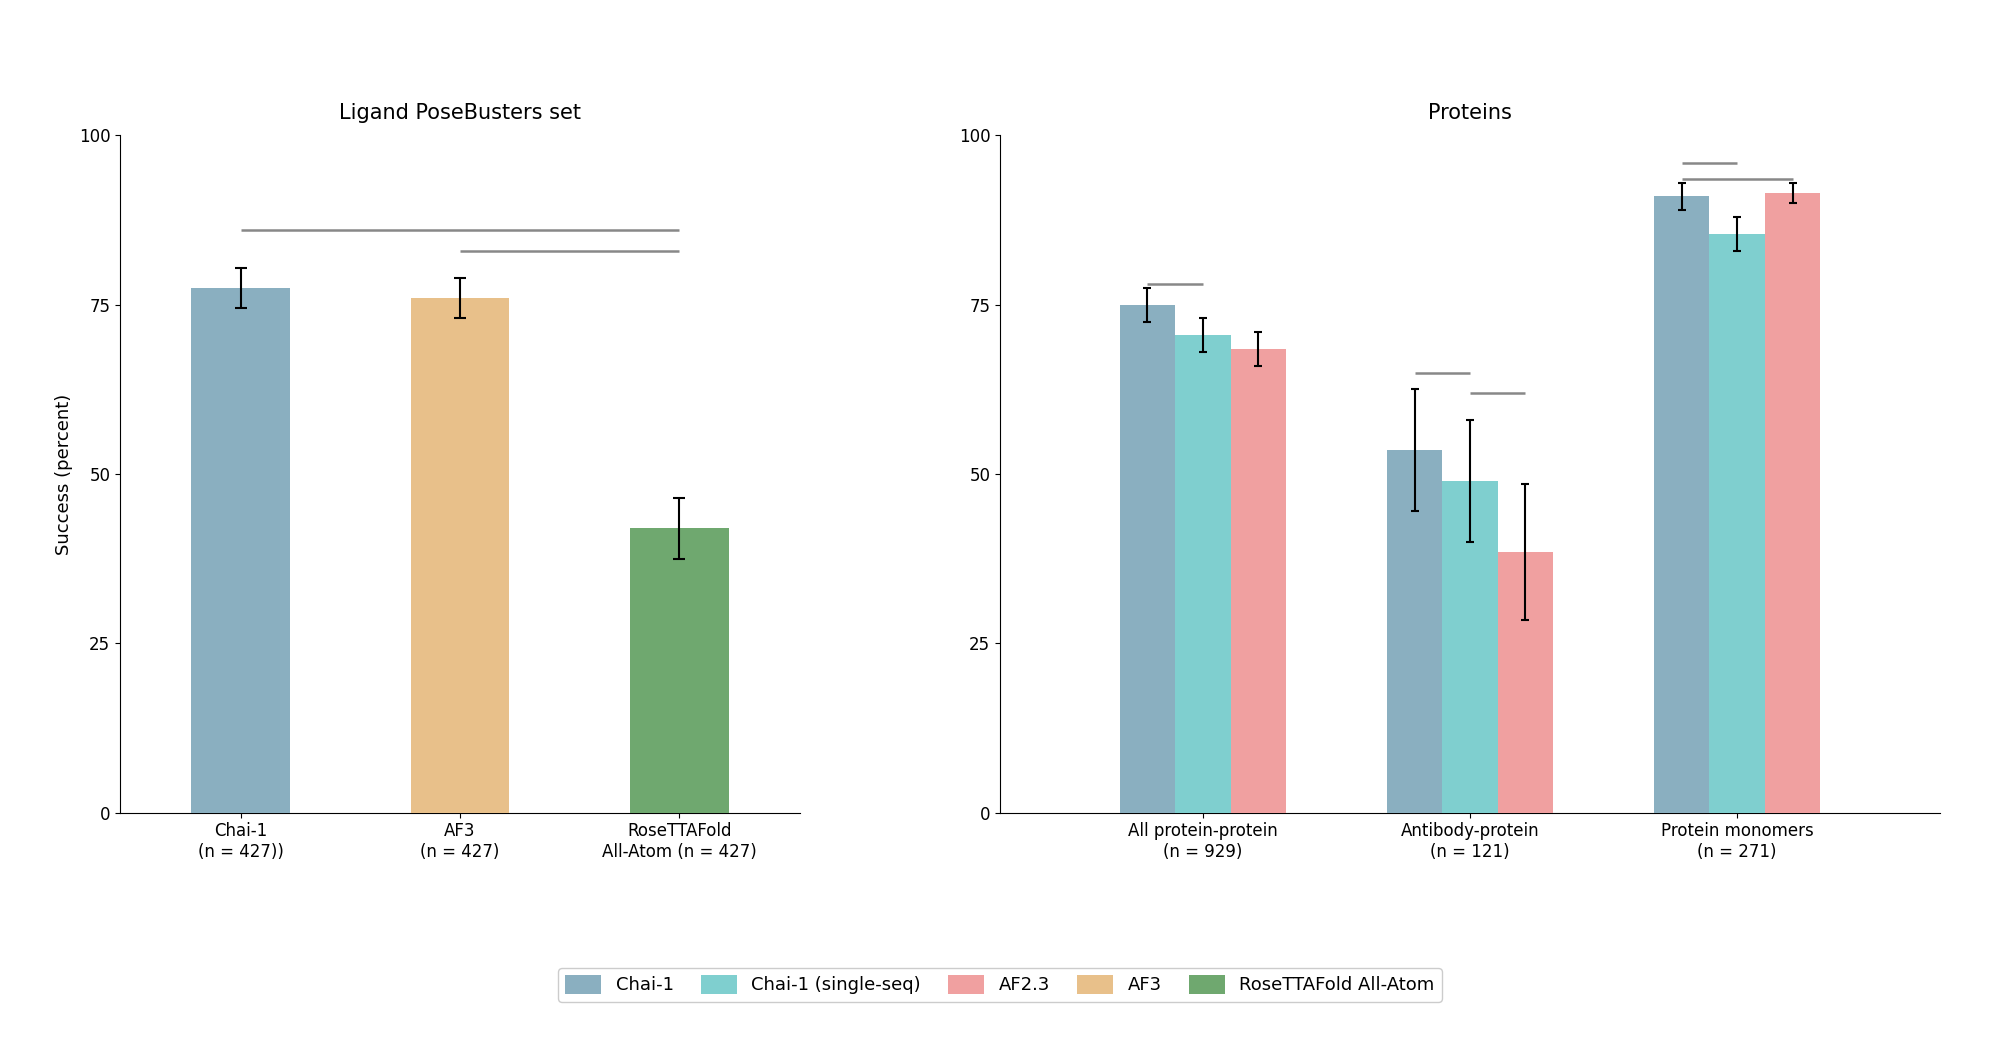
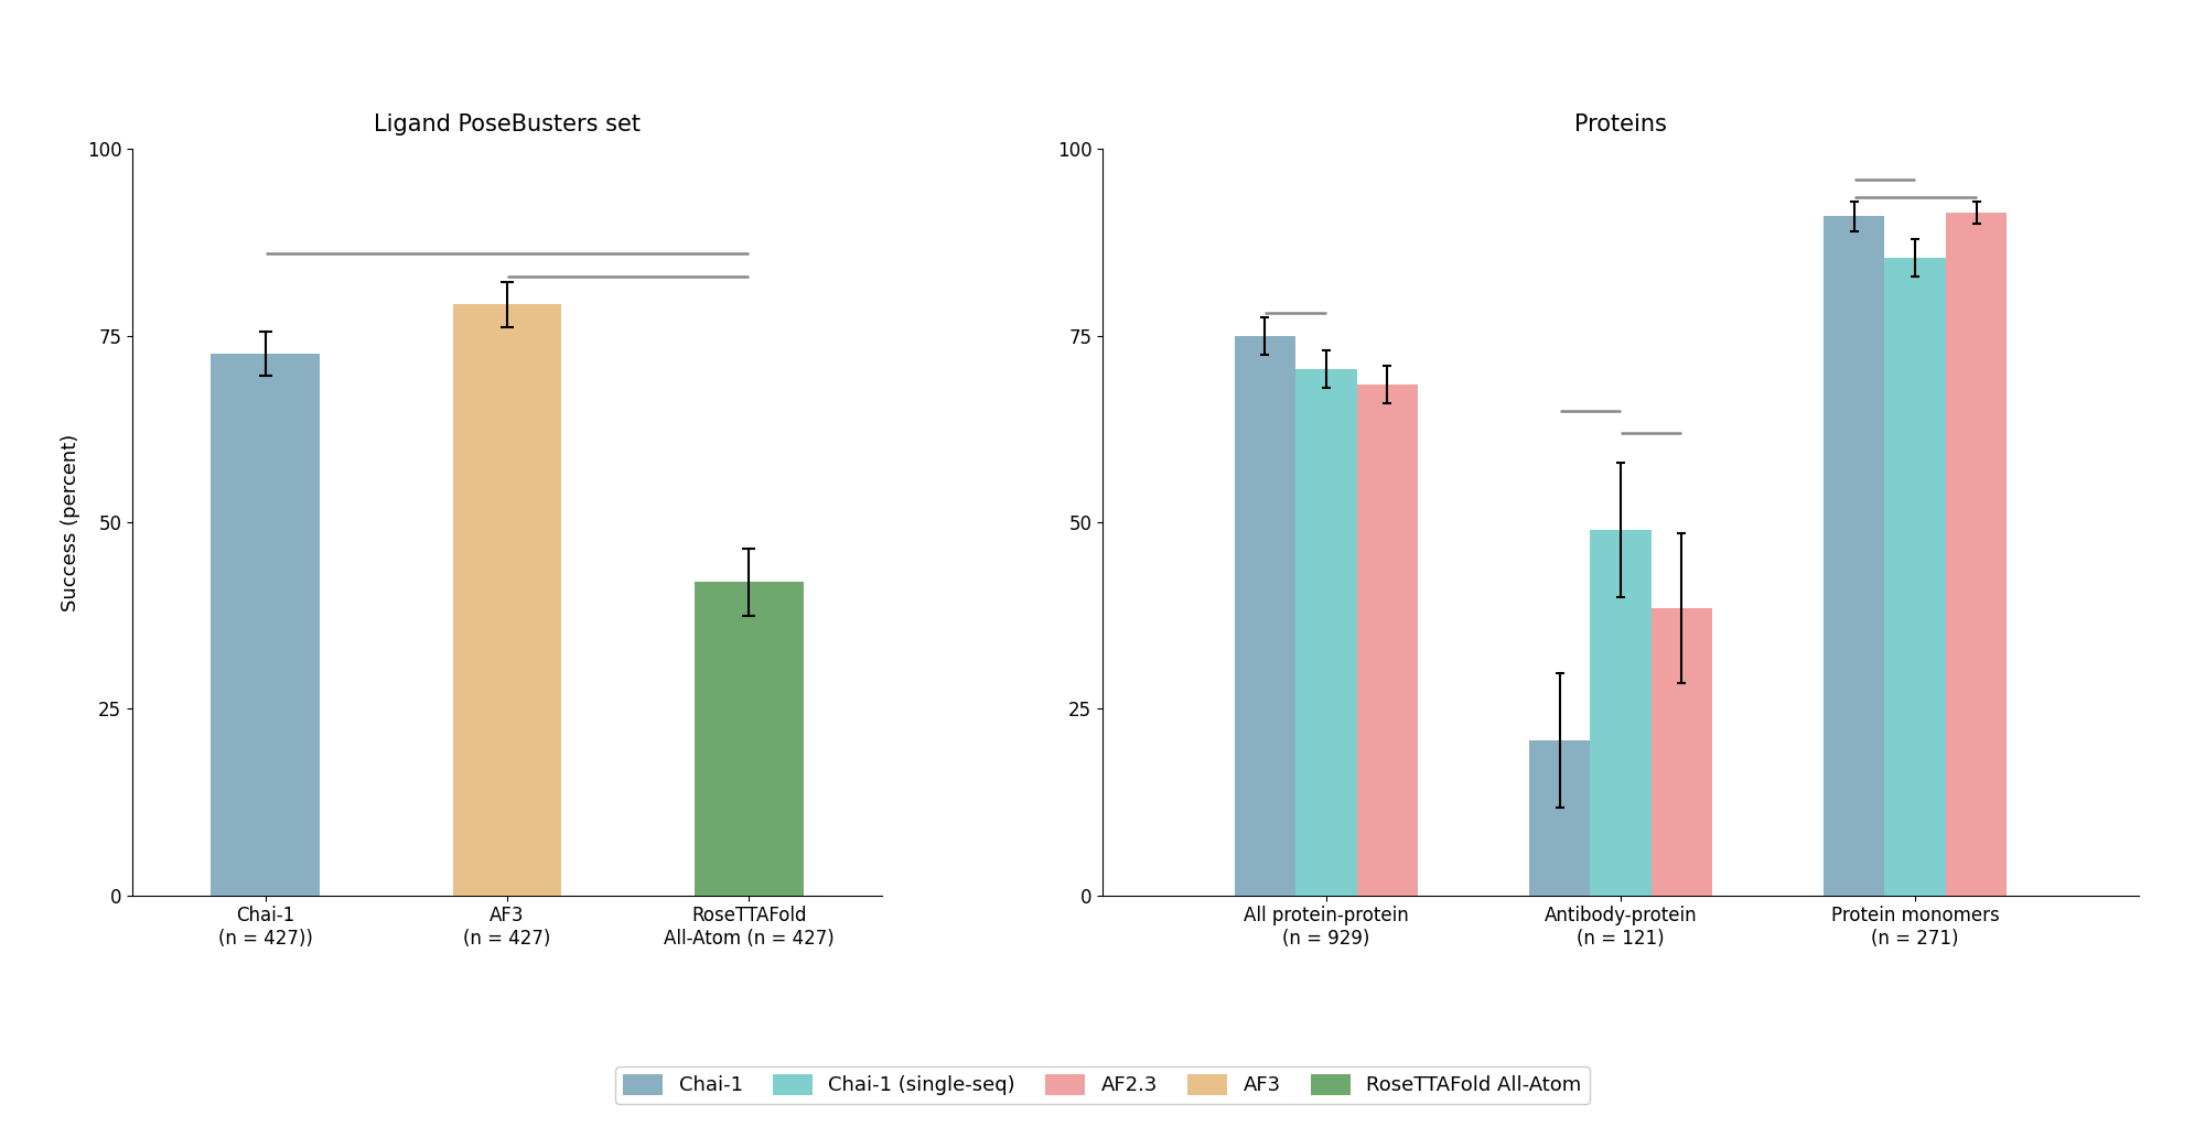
Ligand PoseBusters set/Chai-1 (n = 427)): 77.5 -> 72.6
Ligand PoseBusters set/AF3 (n = 427): 76.0 -> 79.2
Proteins/Chai-1/Antibody-protein (n = 121): 53.5 -> 20.8
